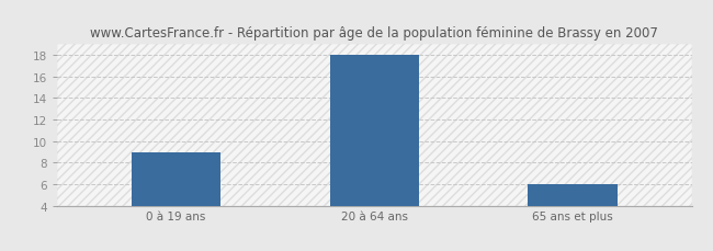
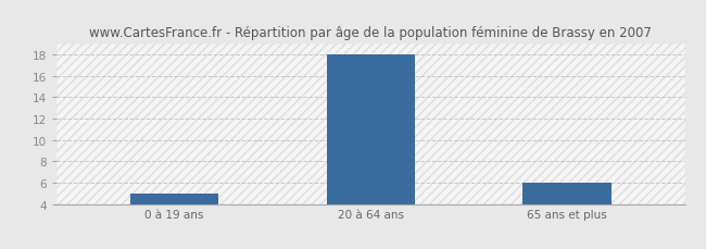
0 à 19 ans: 9 -> 5
